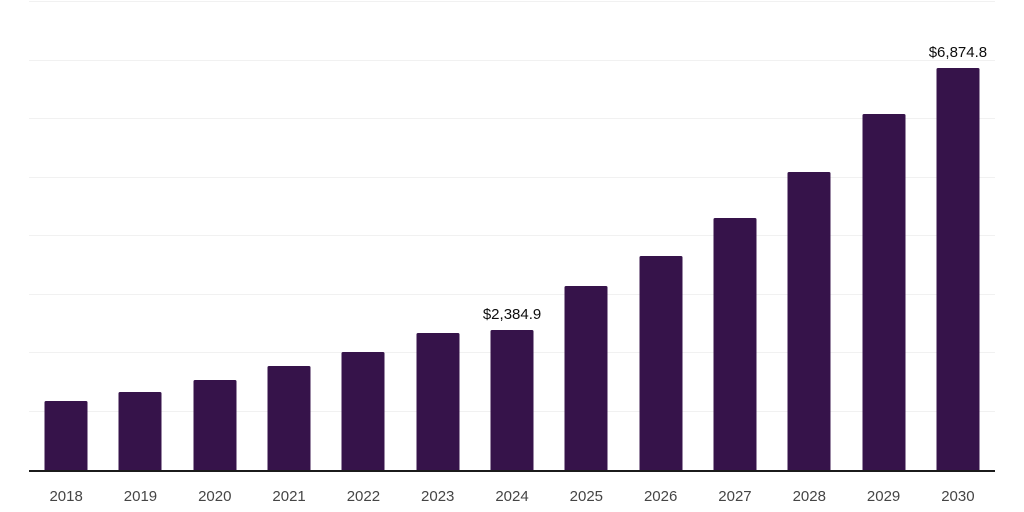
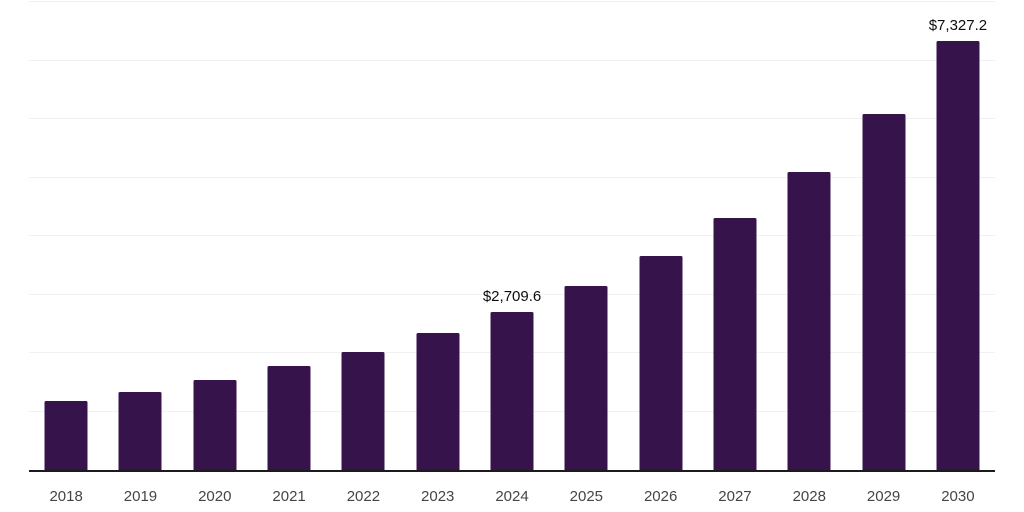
2024: $2,384.9 -> $2,709.6
2030: $6,874.8 -> $7,327.2
